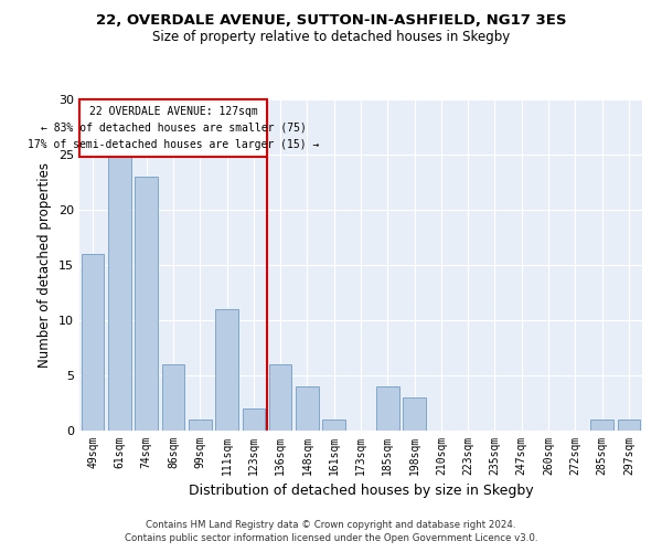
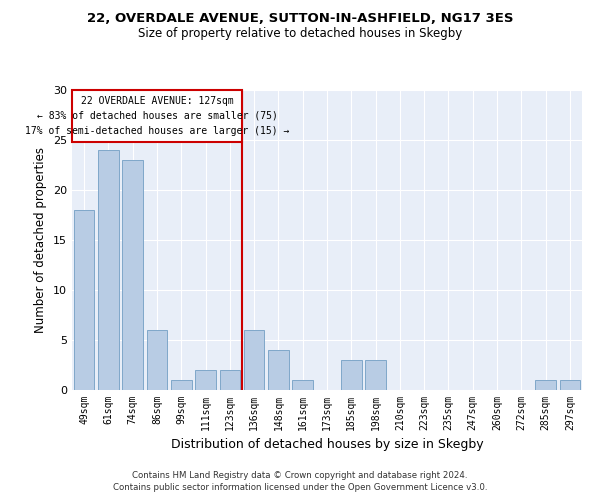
49sqm: 16 -> 18
61sqm: 25 -> 24
111sqm: 11 -> 2
185sqm: 4 -> 3
